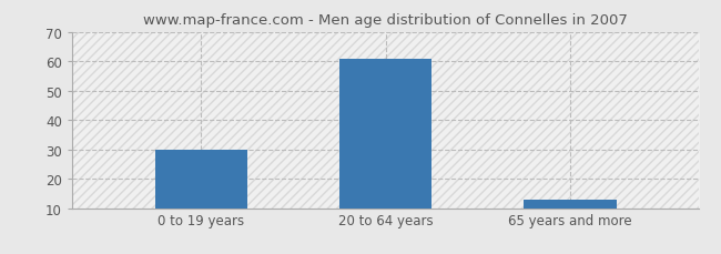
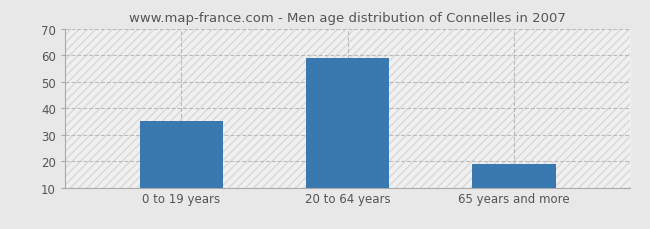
0 to 19 years: 30 -> 35
20 to 64 years: 61 -> 59
65 years and more: 13 -> 19
